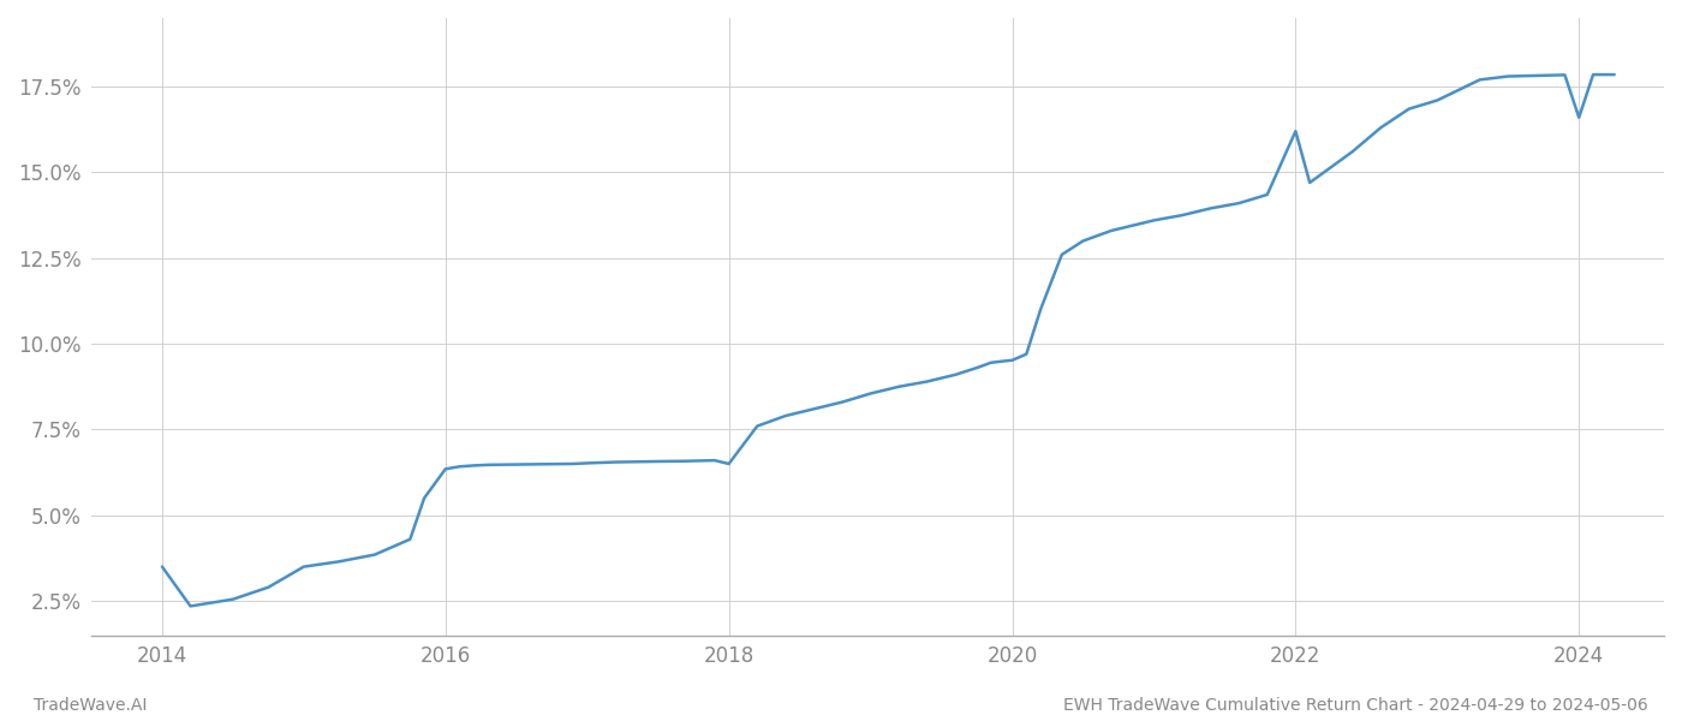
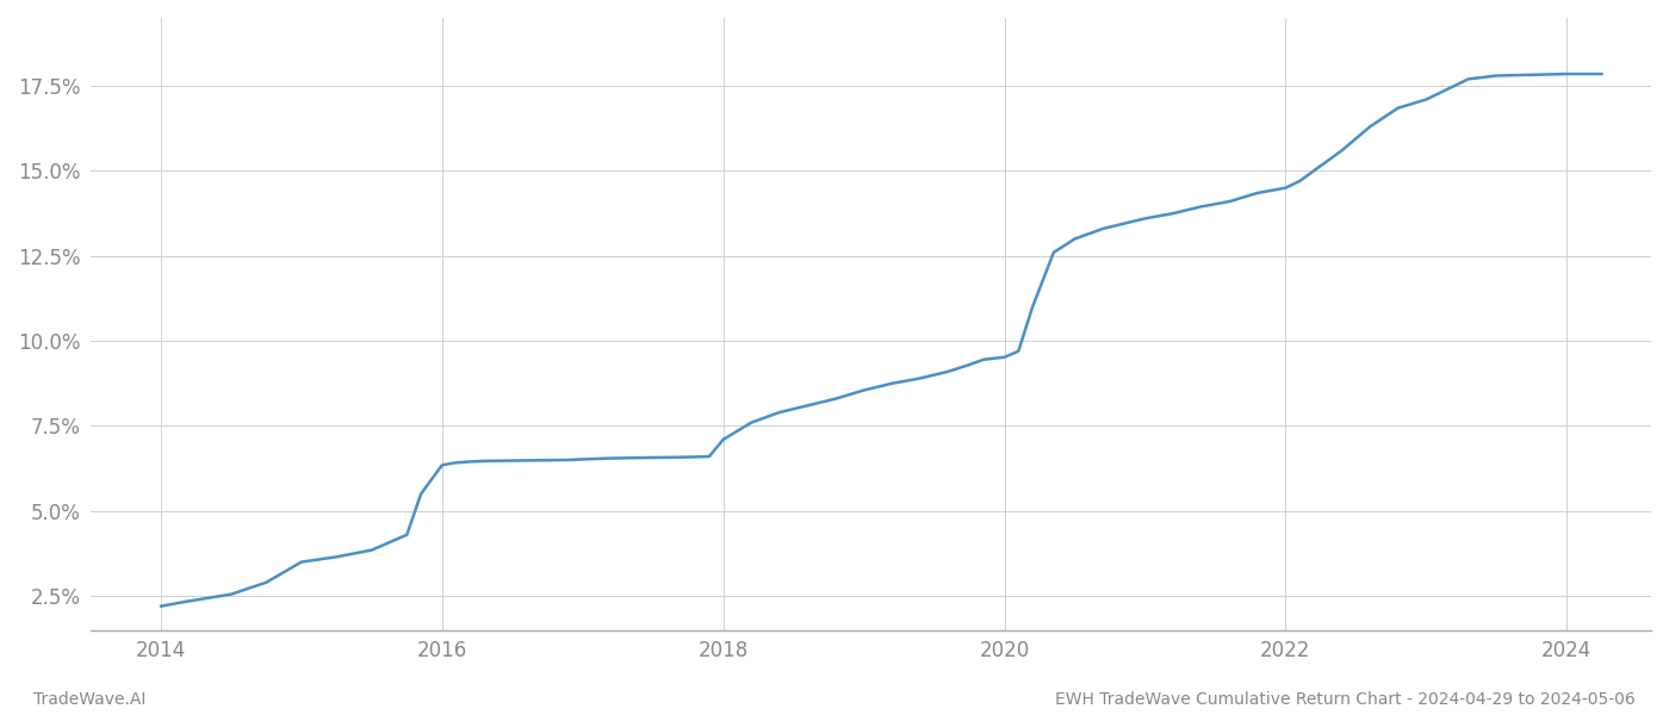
2014: 3.50% -> 2.20%
2018: 6.50% -> 7.10%
2022: 16.20% -> 14.50%
2024: 16.60% -> 17.85%
